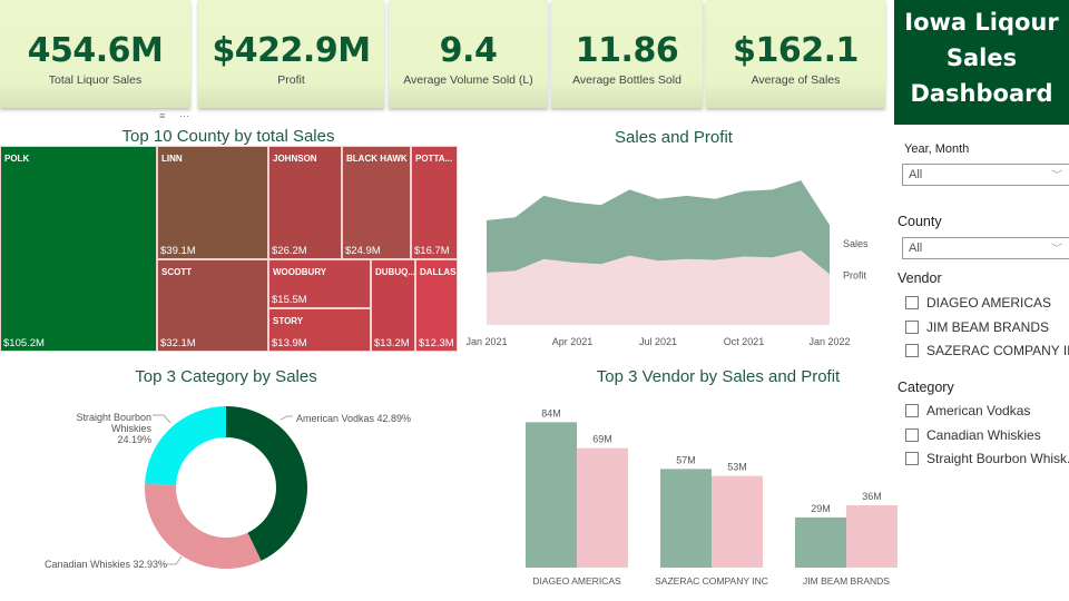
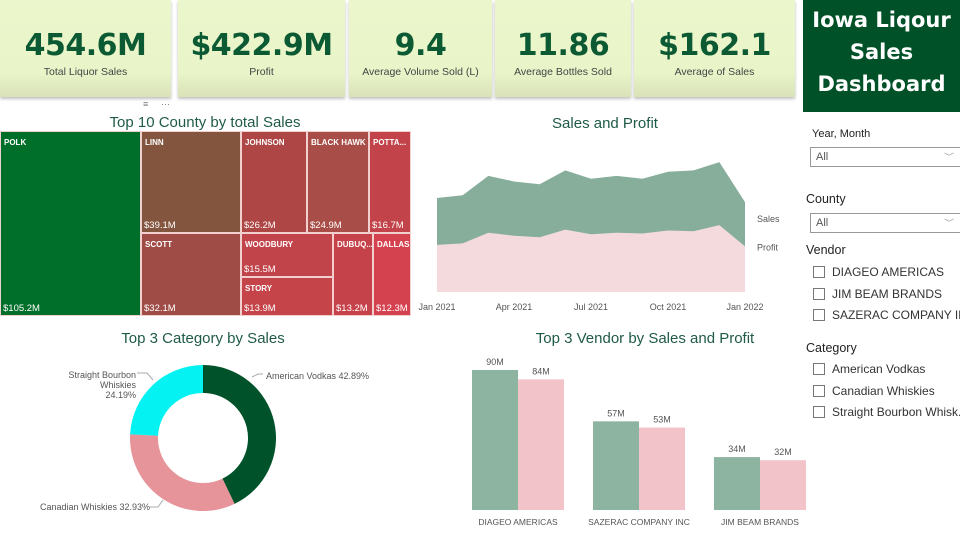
Top 3 Vendor by Sales and Profit/Sales/DIAGEO AMERICAS: 84M -> 90M
Top 3 Vendor by Sales and Profit/Profit/DIAGEO AMERICAS: 69M -> 84M
Top 3 Vendor by Sales and Profit/Sales/JIM BEAM BRANDS: 29M -> 34M
Top 3 Vendor by Sales and Profit/Profit/JIM BEAM BRANDS: 36M -> 32M
